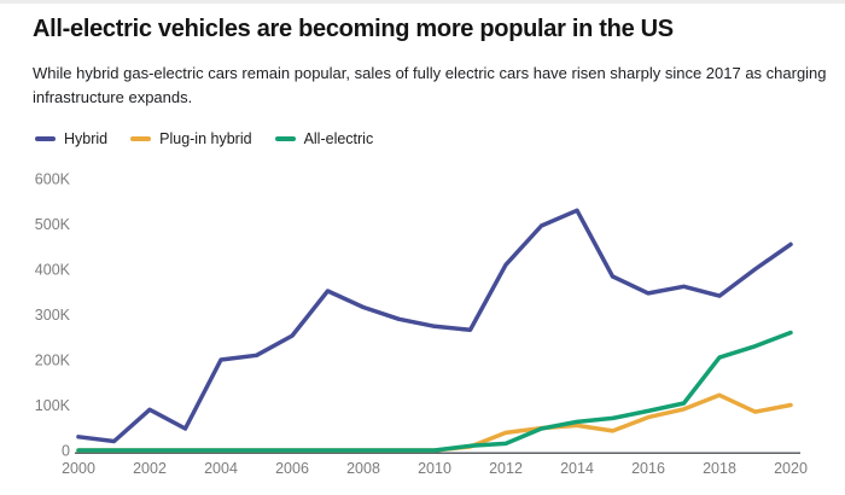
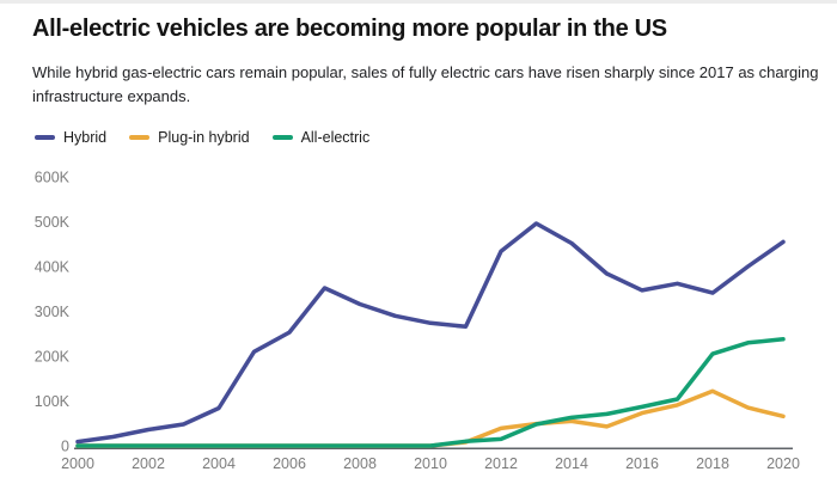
Hybrid/2000: 30K -> 10K
Hybrid/2002: 90K -> 40K
Hybrid/2004: 200K -> 80K
Hybrid/2012: 410K -> 430K
Hybrid/2014: 530K -> 450K
Plug-in hybrid/2020: 100K -> 70K
All-electric/2020: 260K -> 240K
